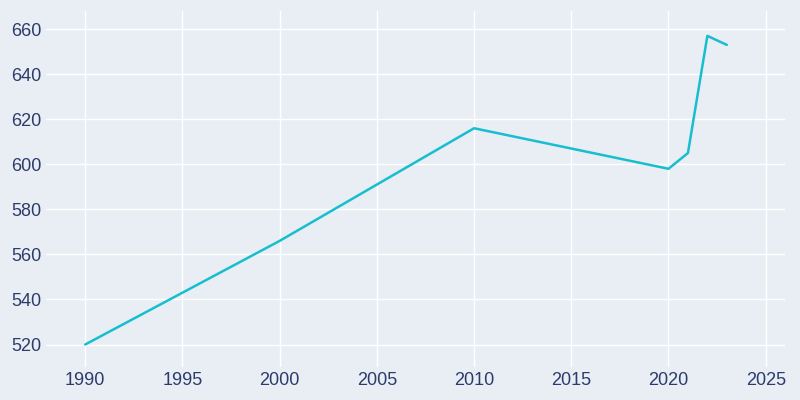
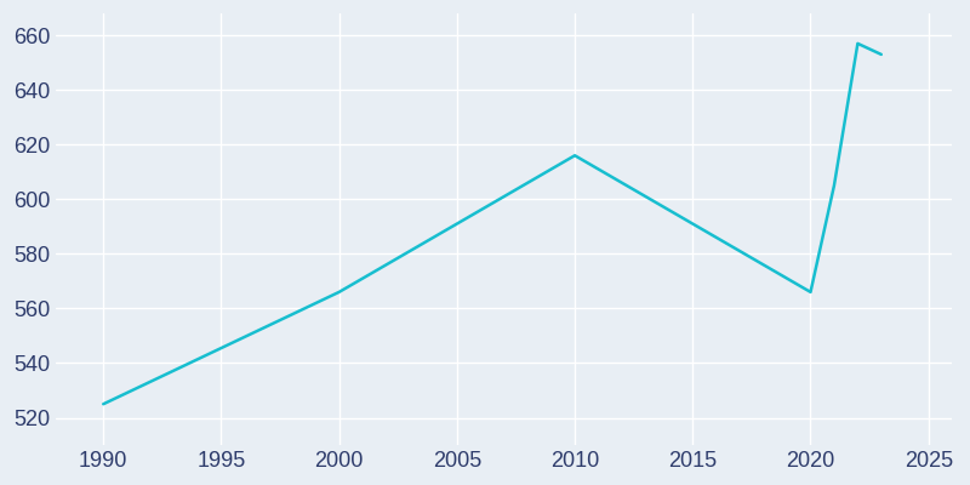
1990: 520 -> 525
2020: 598 -> 566
